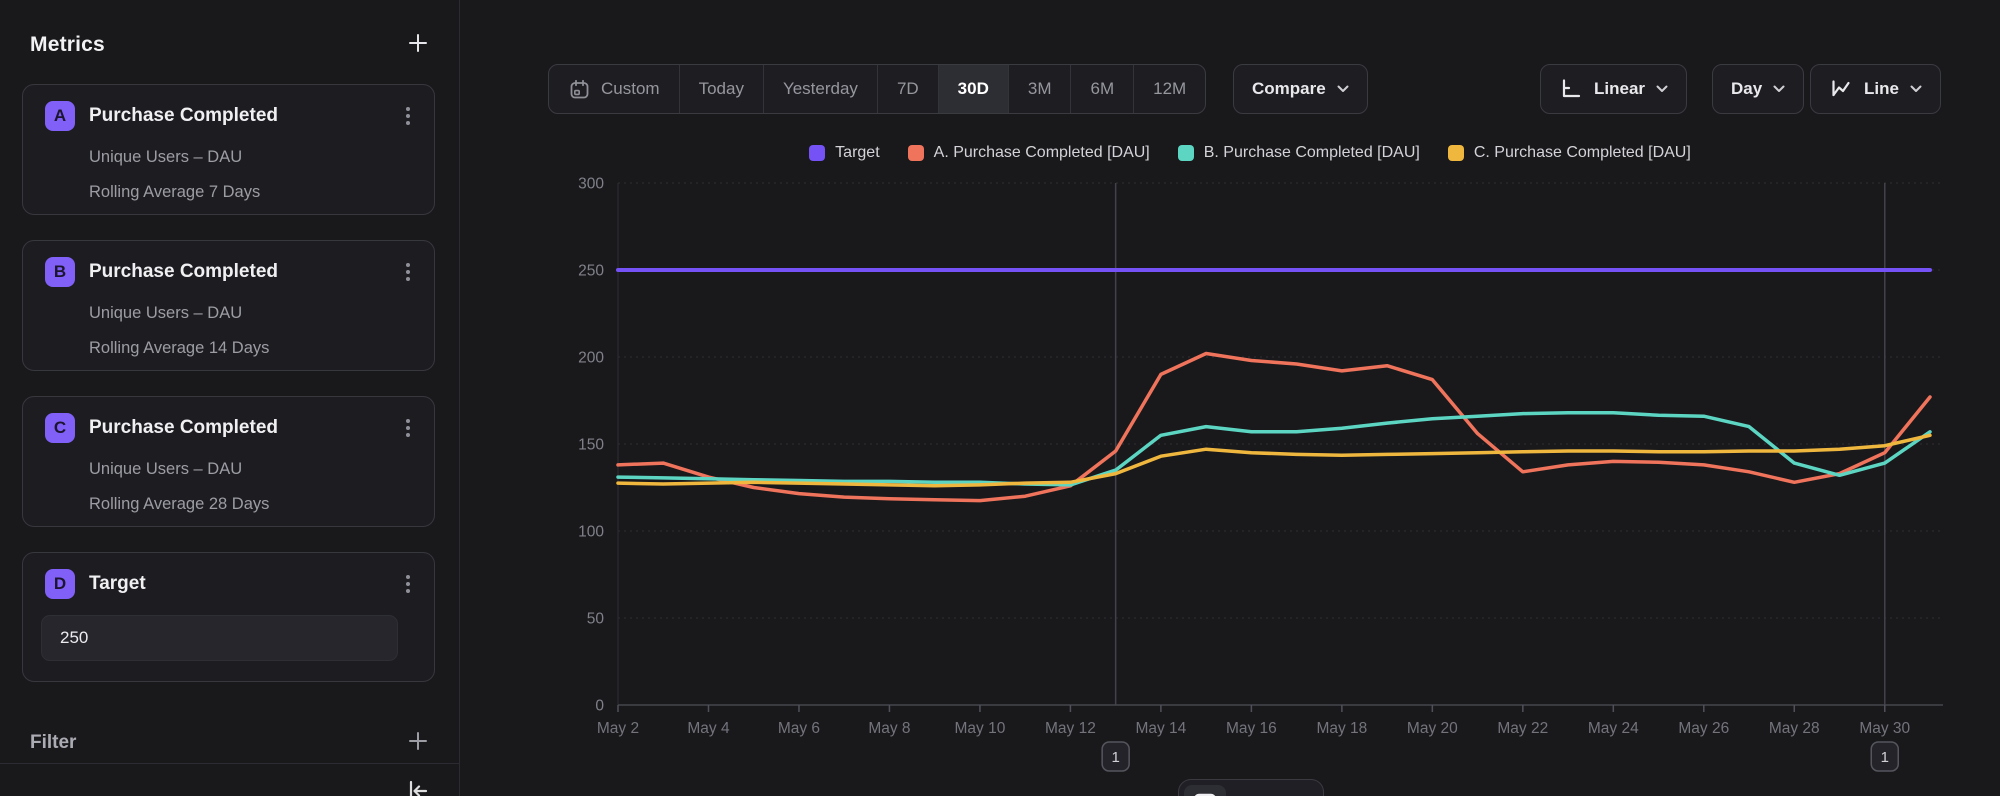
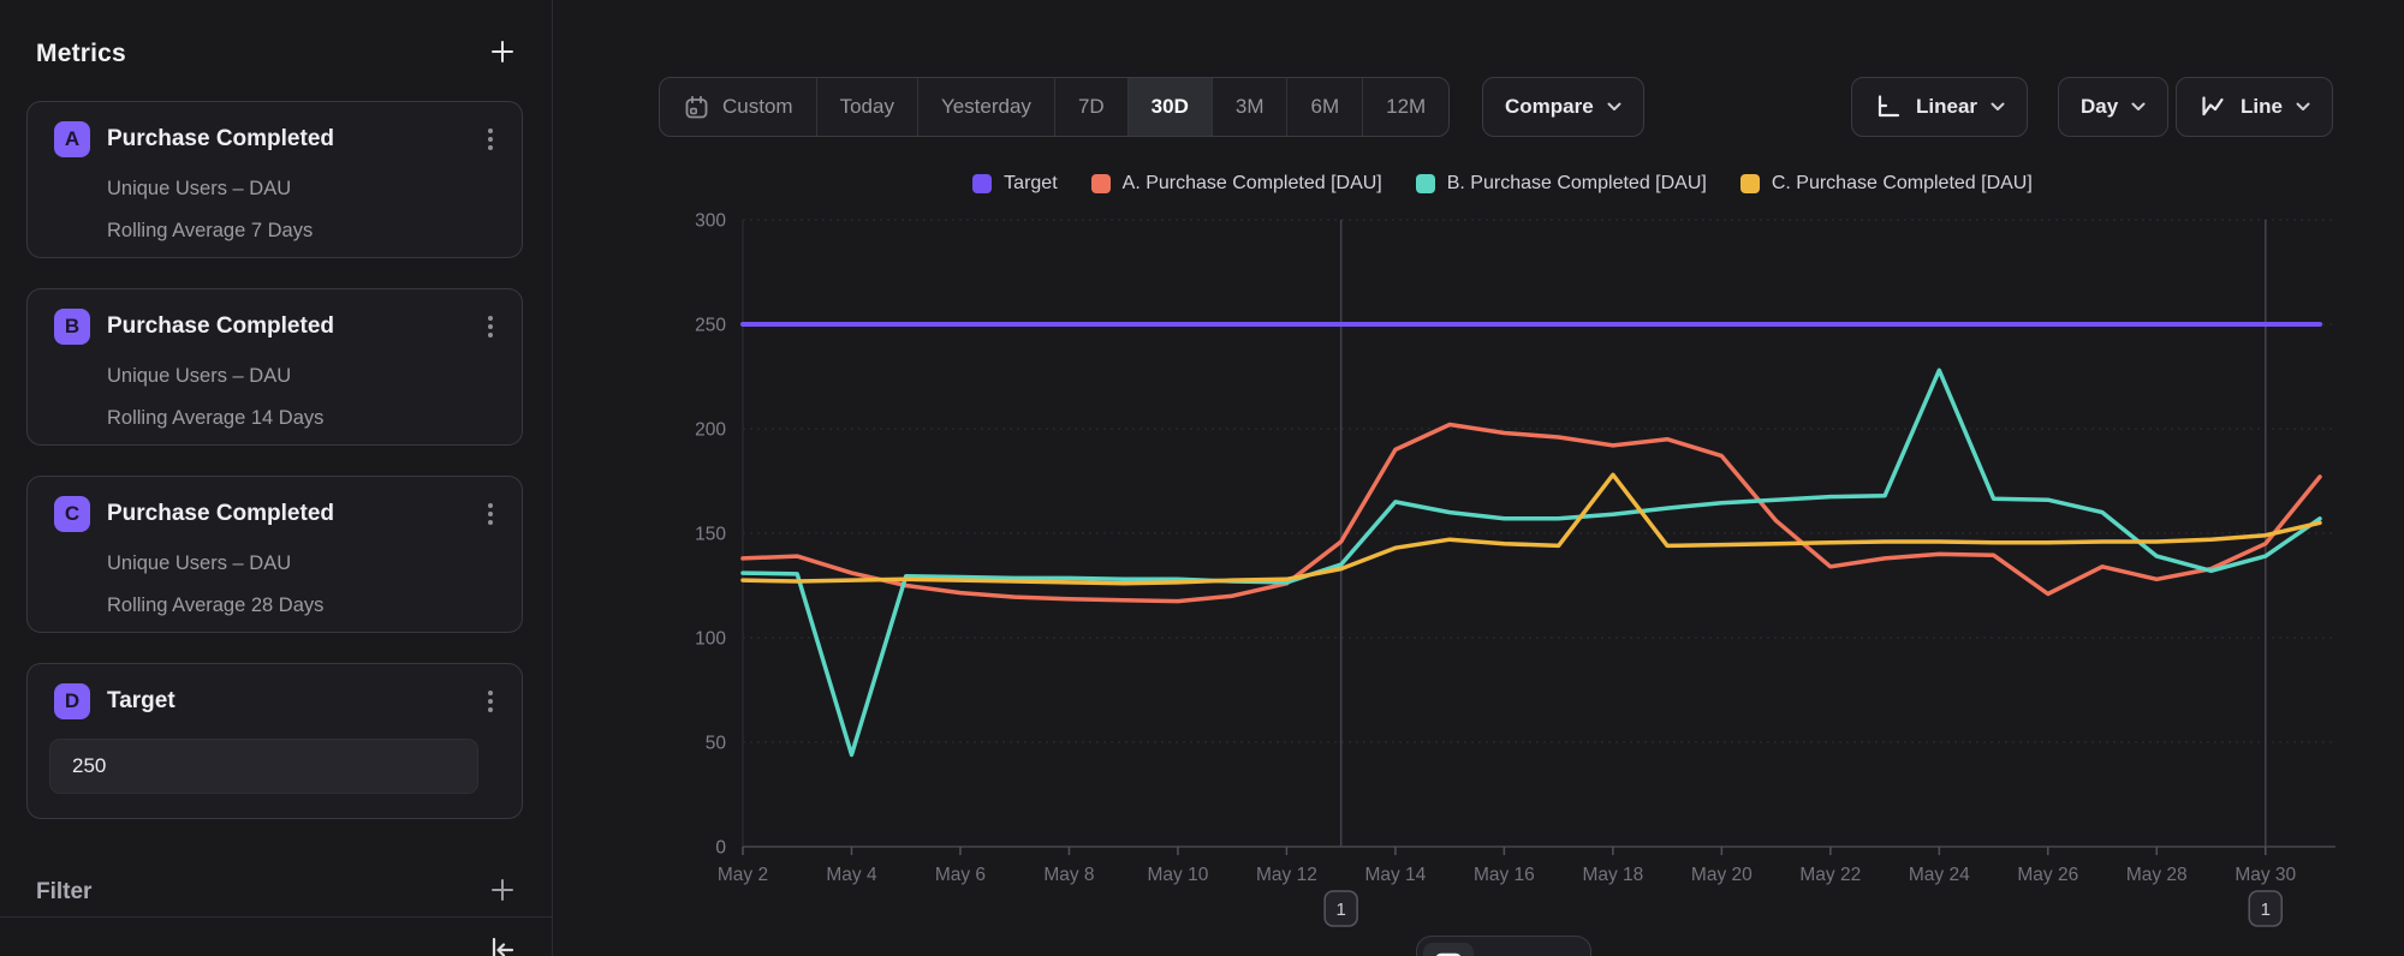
B. Purchase Completed [DAU]/May 4: 130 -> 44
B. Purchase Completed [DAU]/May 14: 155 -> 165
C. Purchase Completed [DAU]/May 18: 144 -> 178
B. Purchase Completed [DAU]/May 24: 168 -> 228
A. Purchase Completed [DAU]/May 26: 138 -> 121
